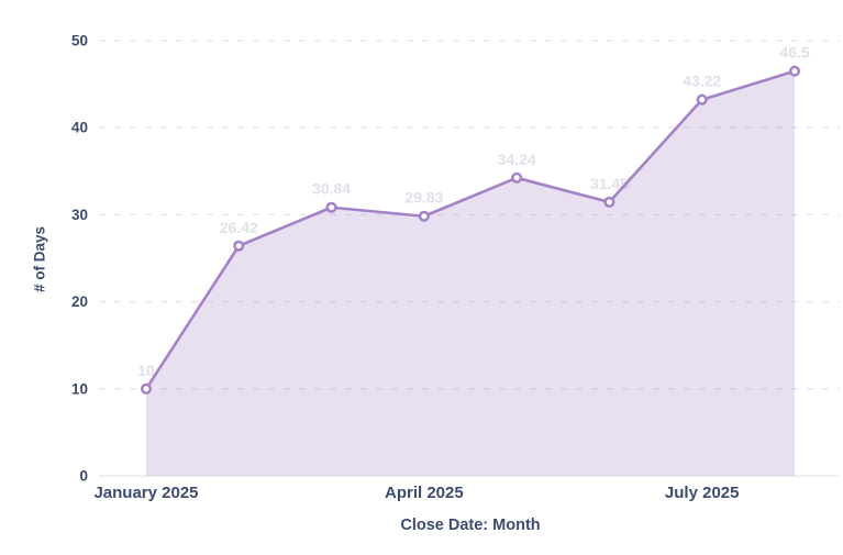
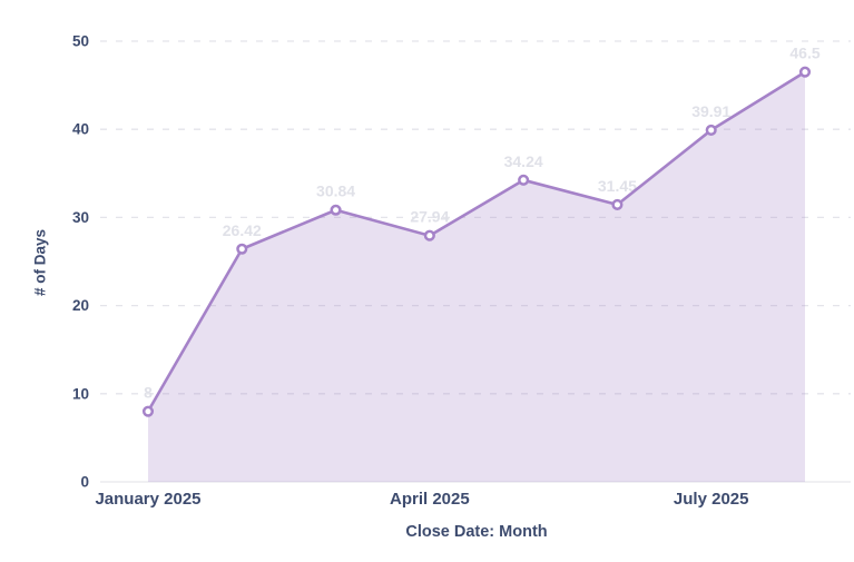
January 2025: 10 -> 8
April 2025: 29.83 -> 27.94
July 2025: 43.22 -> 39.91
